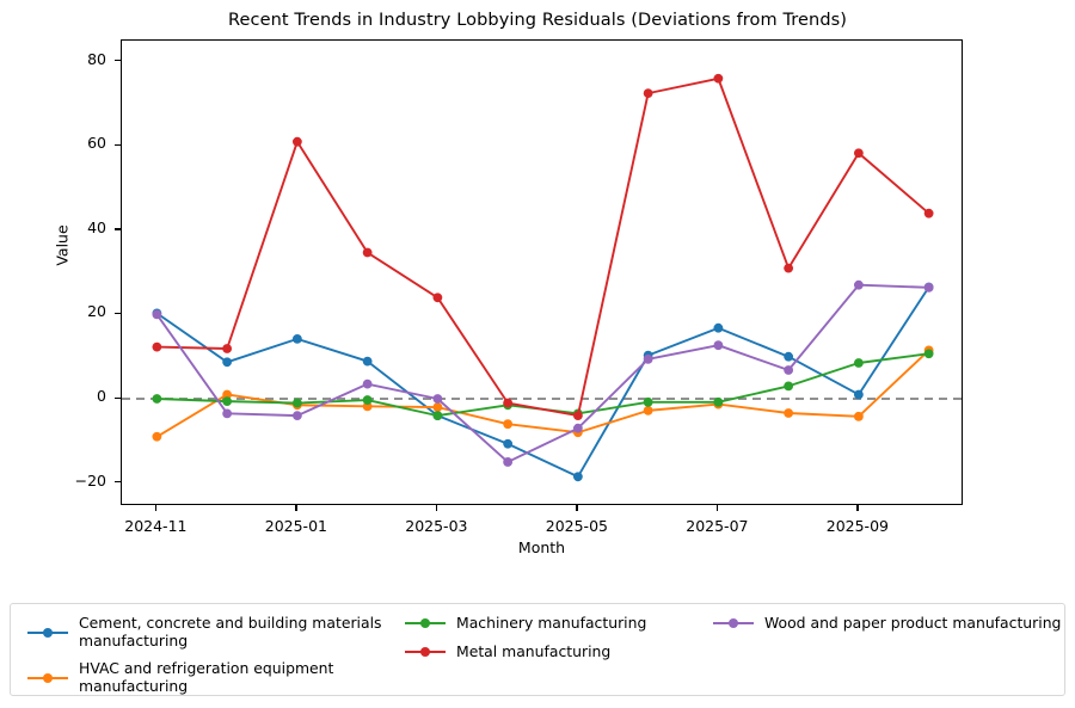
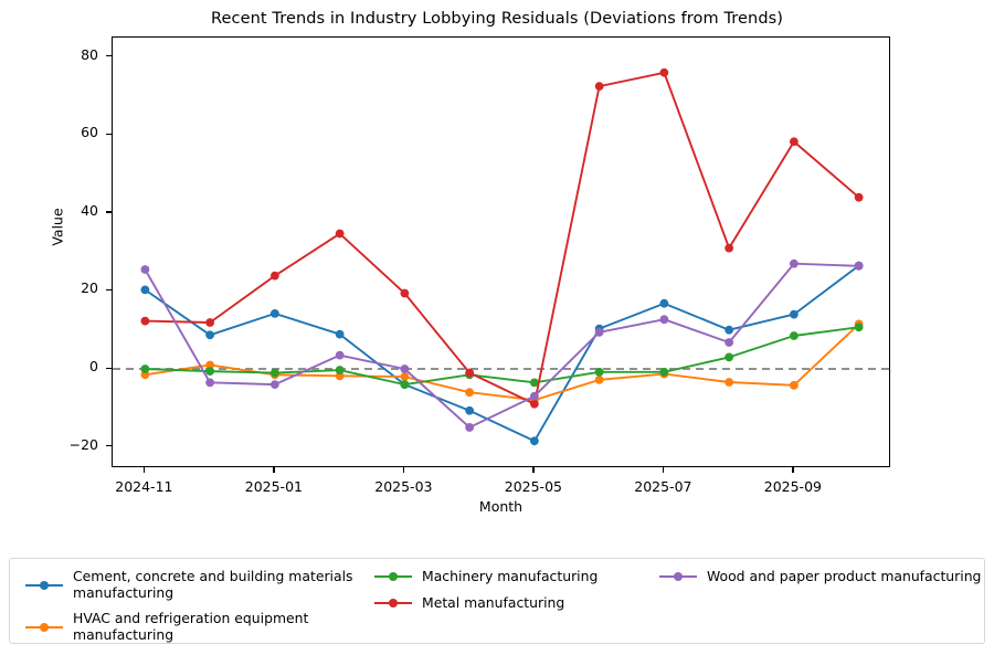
HVAC and refrigeration equipment manufacturing/2024-11: -9 -> -2
Wood and paper product manufacturing/2024-11: 20 -> 26
Metal manufacturing/2025-01: 61 -> 24
Metal manufacturing/2025-03: 24 -> 19
Metal manufacturing/2025-05: -4 -> -9
Cement, concrete and building materials manufacturing/2025-09: 1 -> 14
